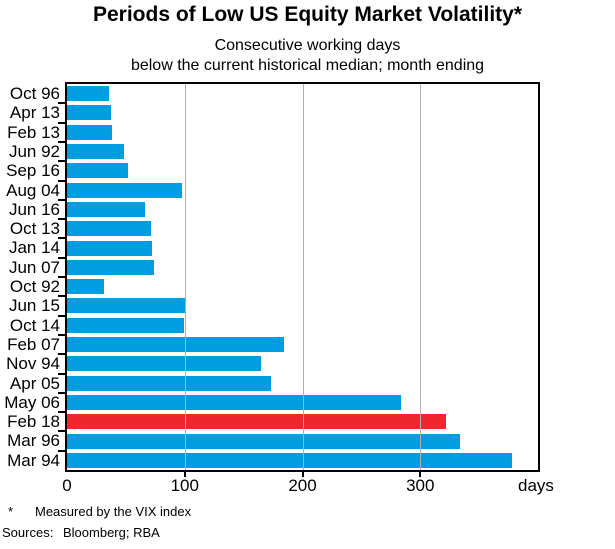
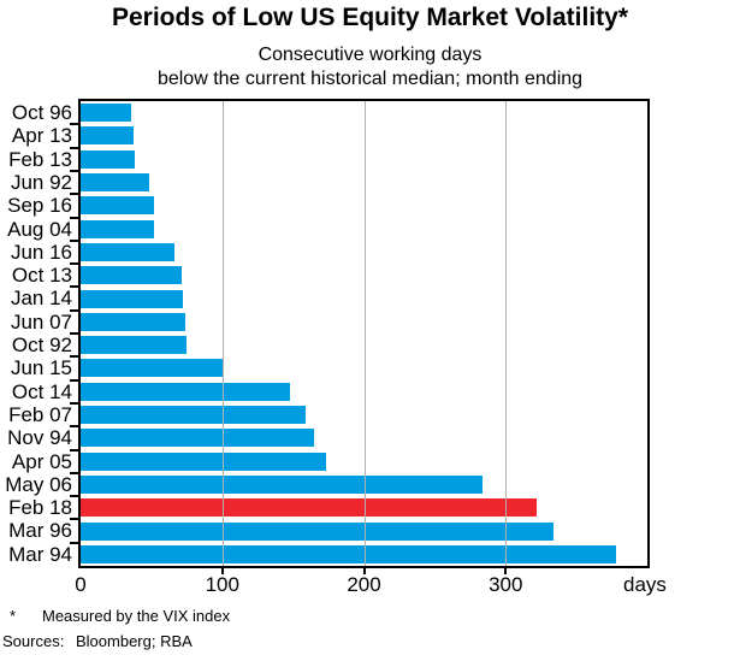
Aug 04: 98 -> 52
Oct 92: 31 -> 75
Oct 14: 99 -> 148
Feb 07: 184 -> 159
